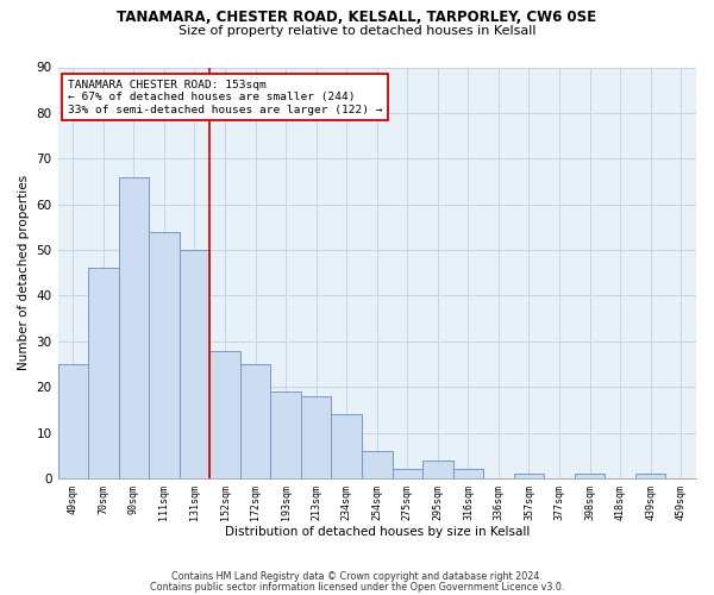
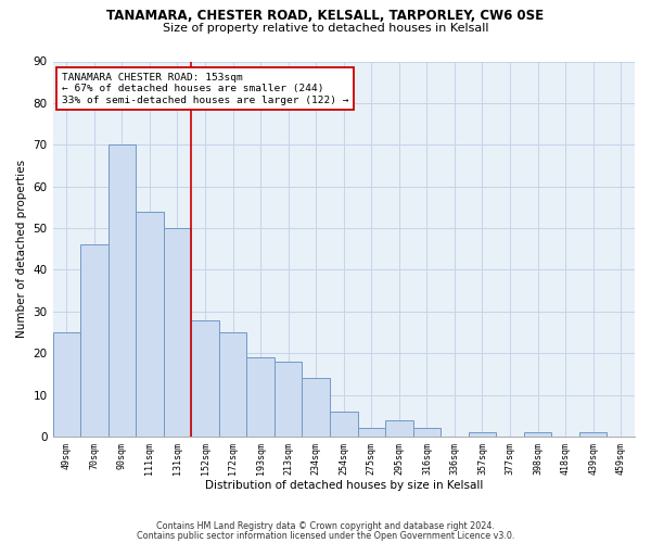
90sqm: 66 -> 70
